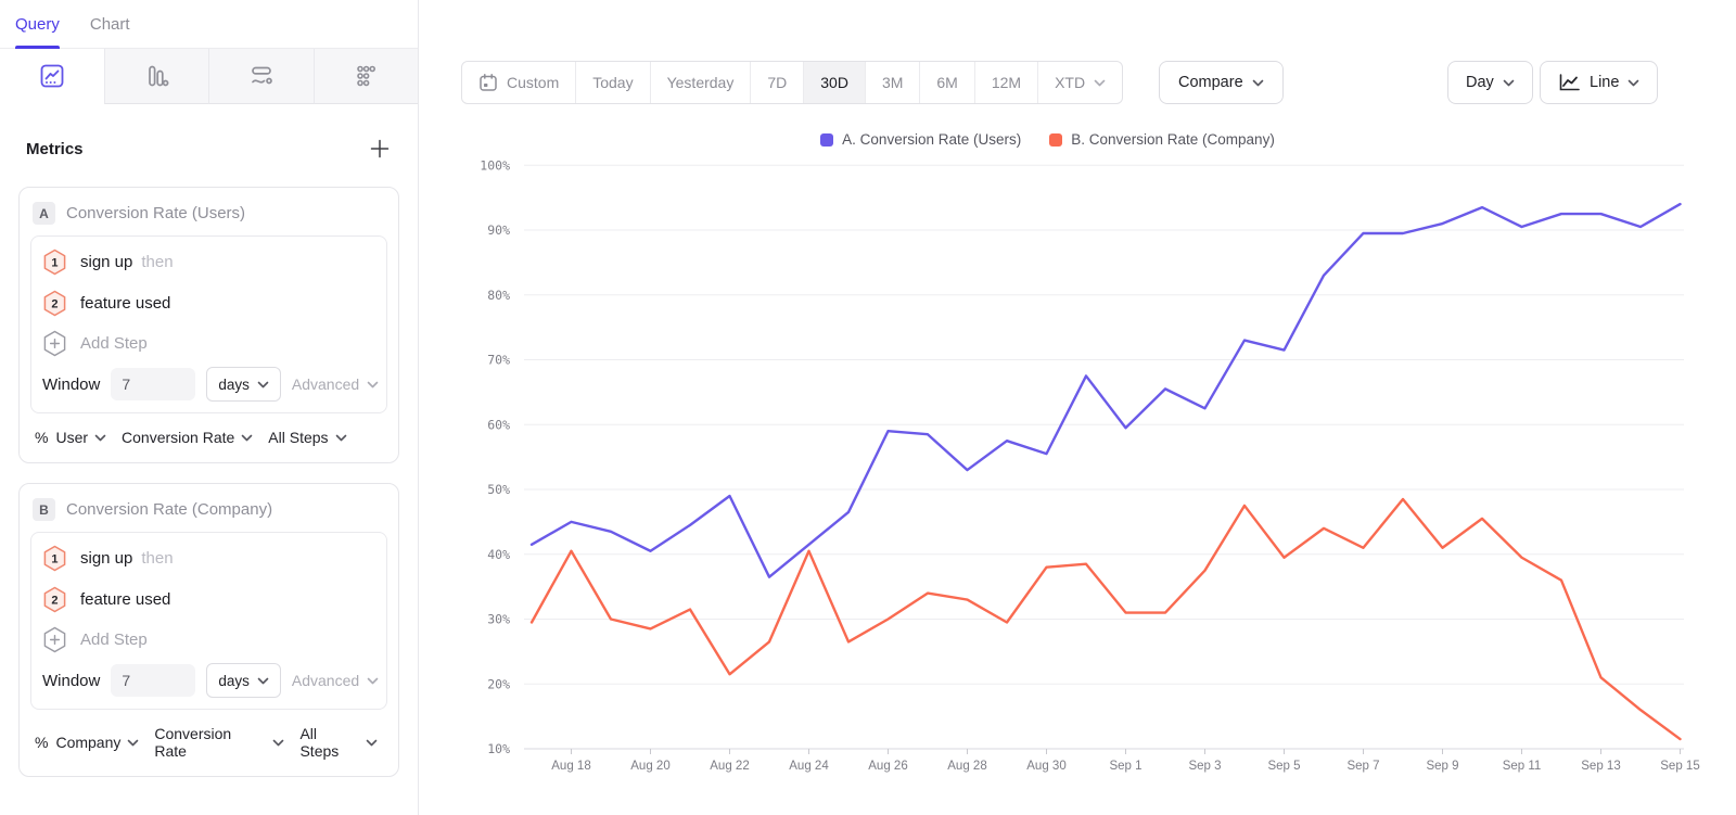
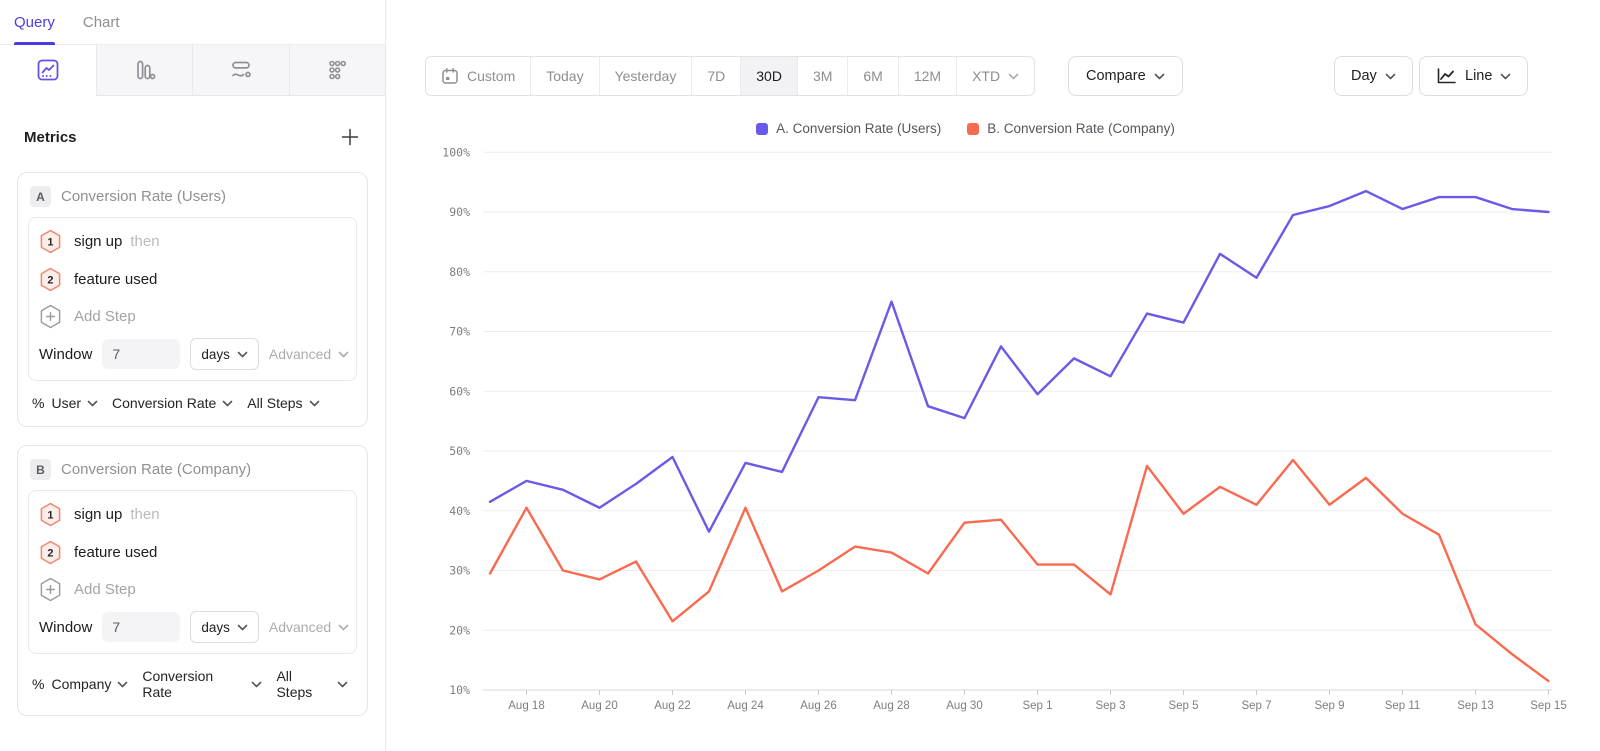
A. Conversion Rate (Users)/Aug 24: 42% -> 48%
A. Conversion Rate (Users)/Aug 28: 53% -> 75%
B. Conversion Rate (Company)/Sep 3: 38% -> 26%
A. Conversion Rate (Users)/Sep 7: 90% -> 79%
A. Conversion Rate (Users)/Sep 15: 94% -> 90%
